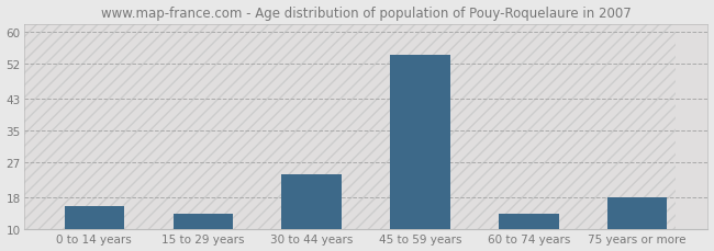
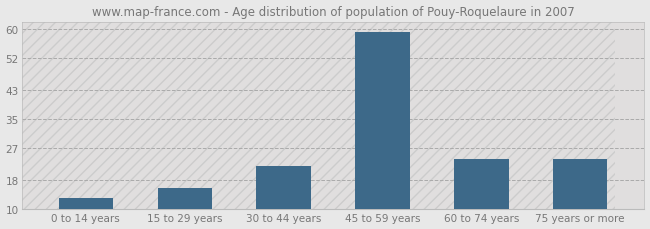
0 to 14 years: 16 -> 13
15 to 29 years: 14 -> 16
30 to 44 years: 24 -> 22
45 to 59 years: 54 -> 59
60 to 74 years: 14 -> 24
75 years or more: 18 -> 24
